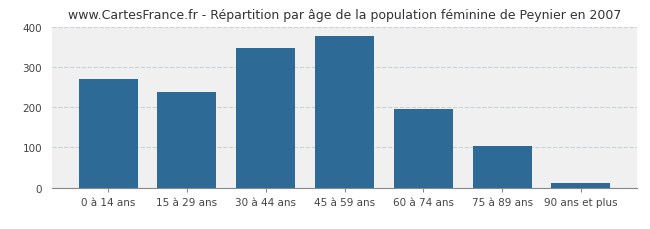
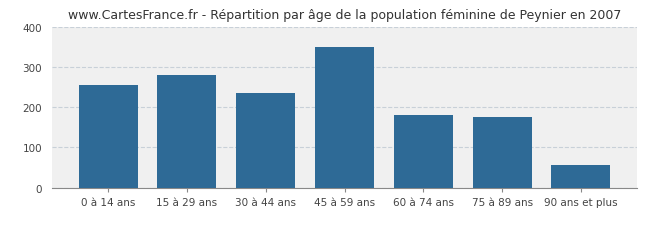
0 à 14 ans: 270 -> 255
15 à 29 ans: 237 -> 280
30 à 44 ans: 347 -> 235
45 à 59 ans: 377 -> 350
60 à 74 ans: 196 -> 180
75 à 89 ans: 104 -> 175
90 ans et plus: 12 -> 55
